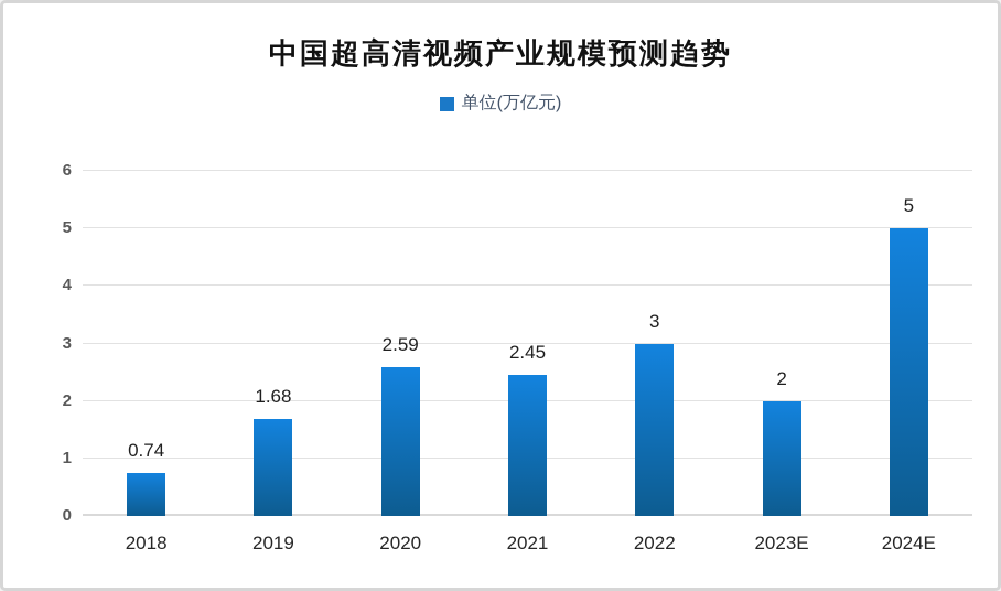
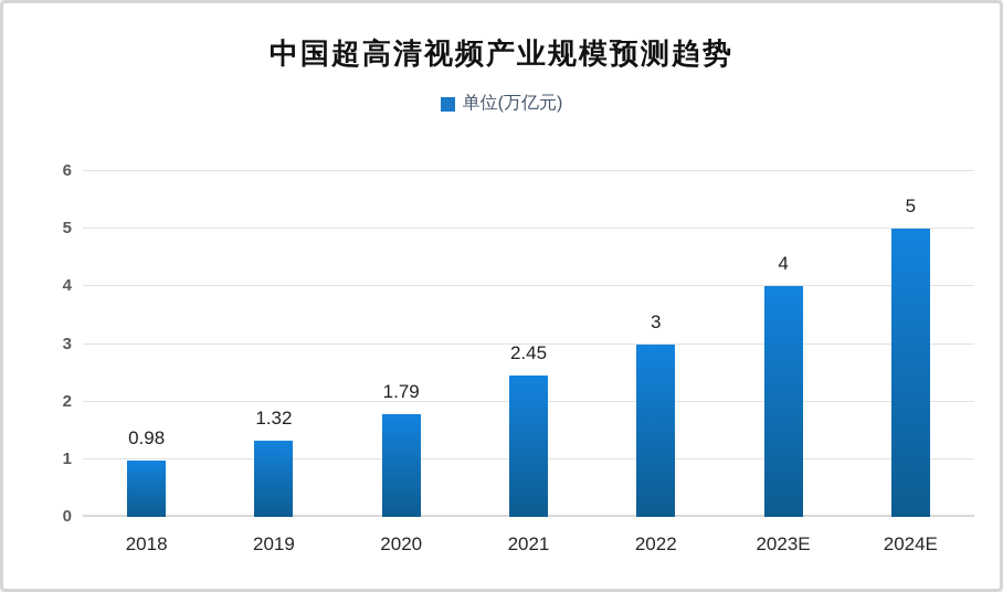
2018: 0.74 -> 0.98
2019: 1.68 -> 1.32
2020: 2.59 -> 1.79
2023E: 2 -> 4
